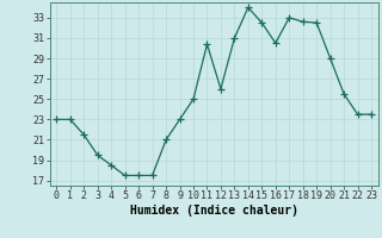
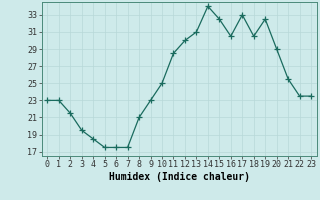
11: 30.4 -> 28.5
12: 26.0 -> 30.0
18: 32.6 -> 30.5
